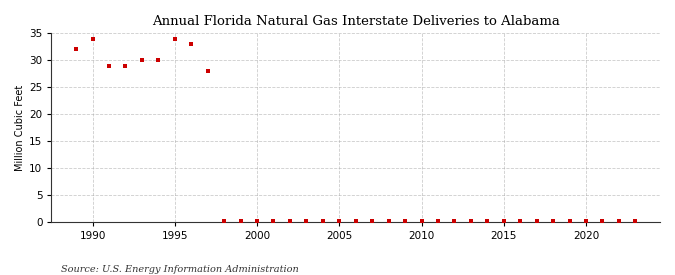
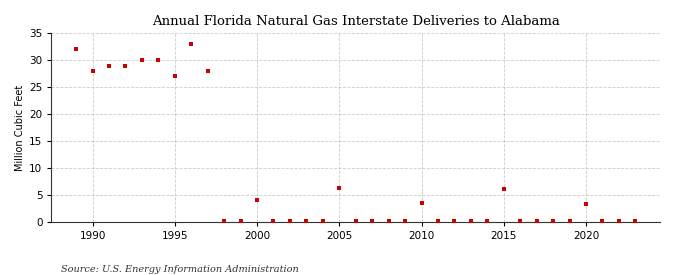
1990: 34.0 -> 28.0
1995: 34.0 -> 27.0
2000: 0.2 -> 4.0
2005: 0.2 -> 6.2
2010: 0.2 -> 3.4
2015: 0.2 -> 6.0
2020: 0.2 -> 3.2
